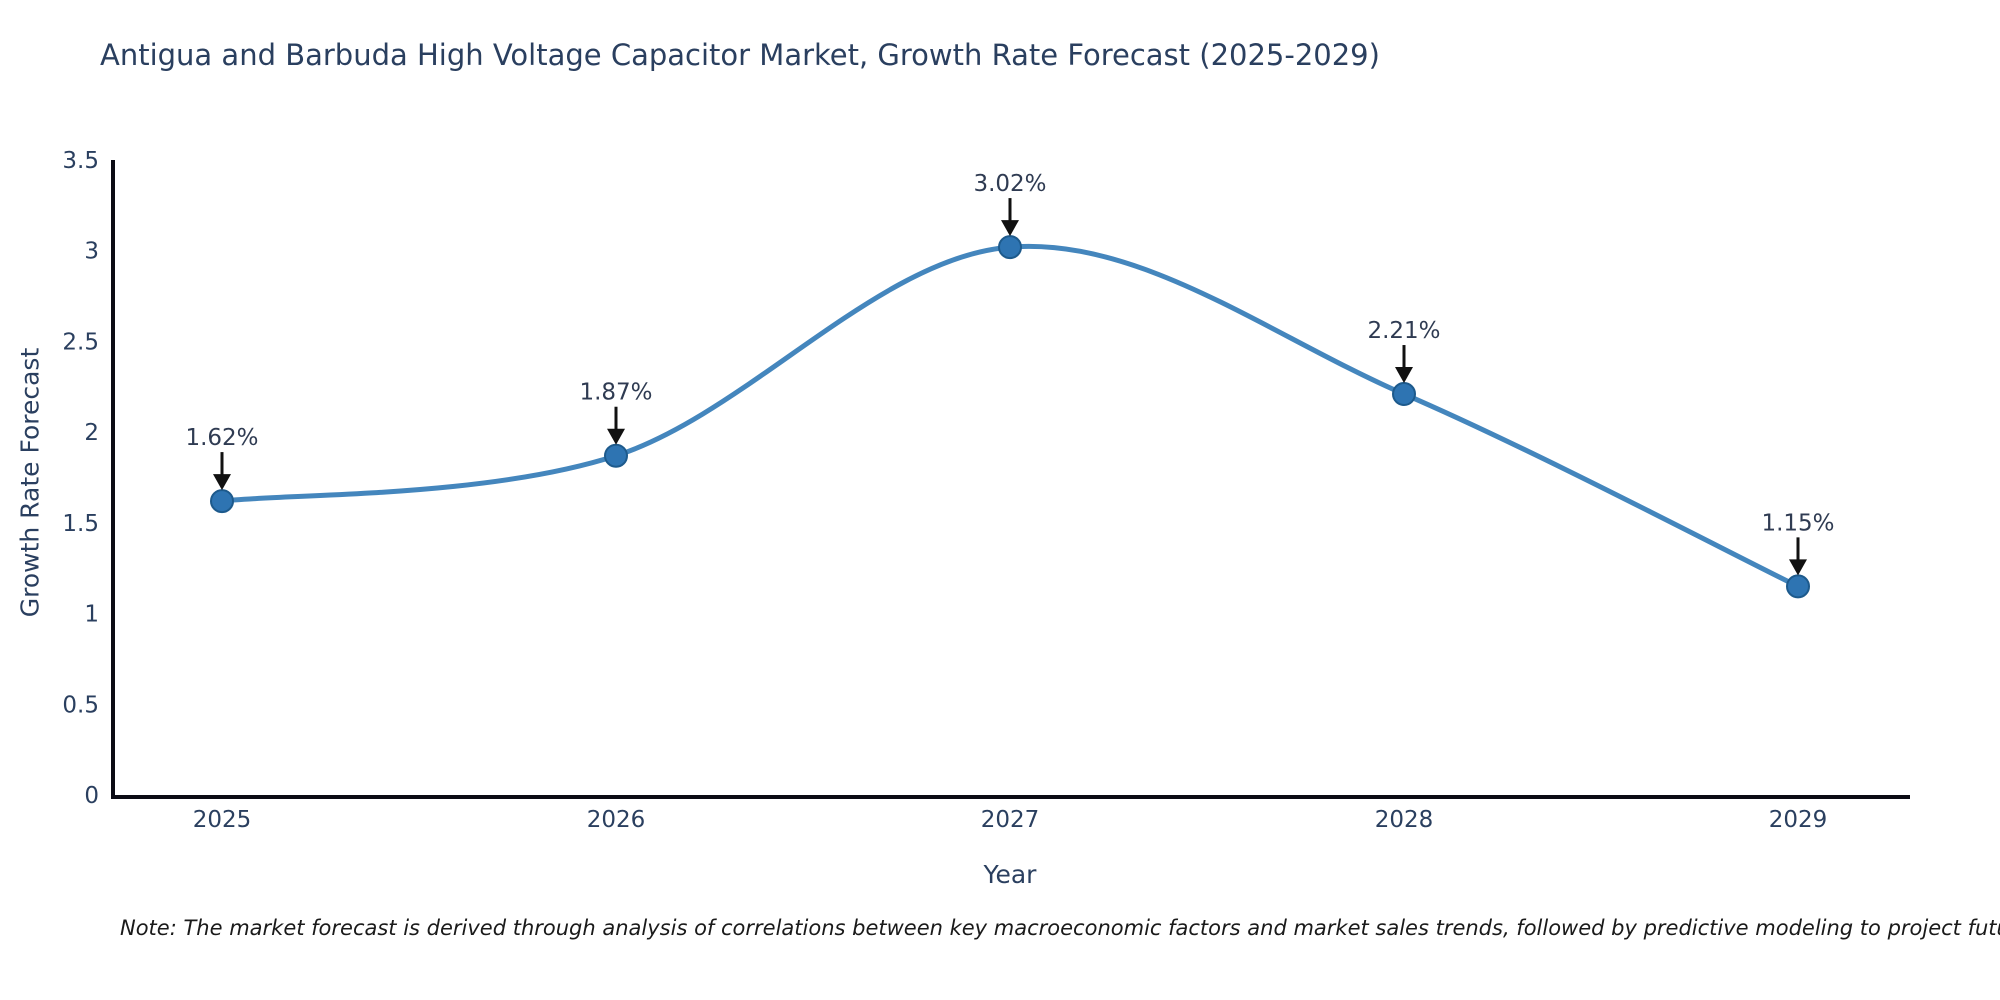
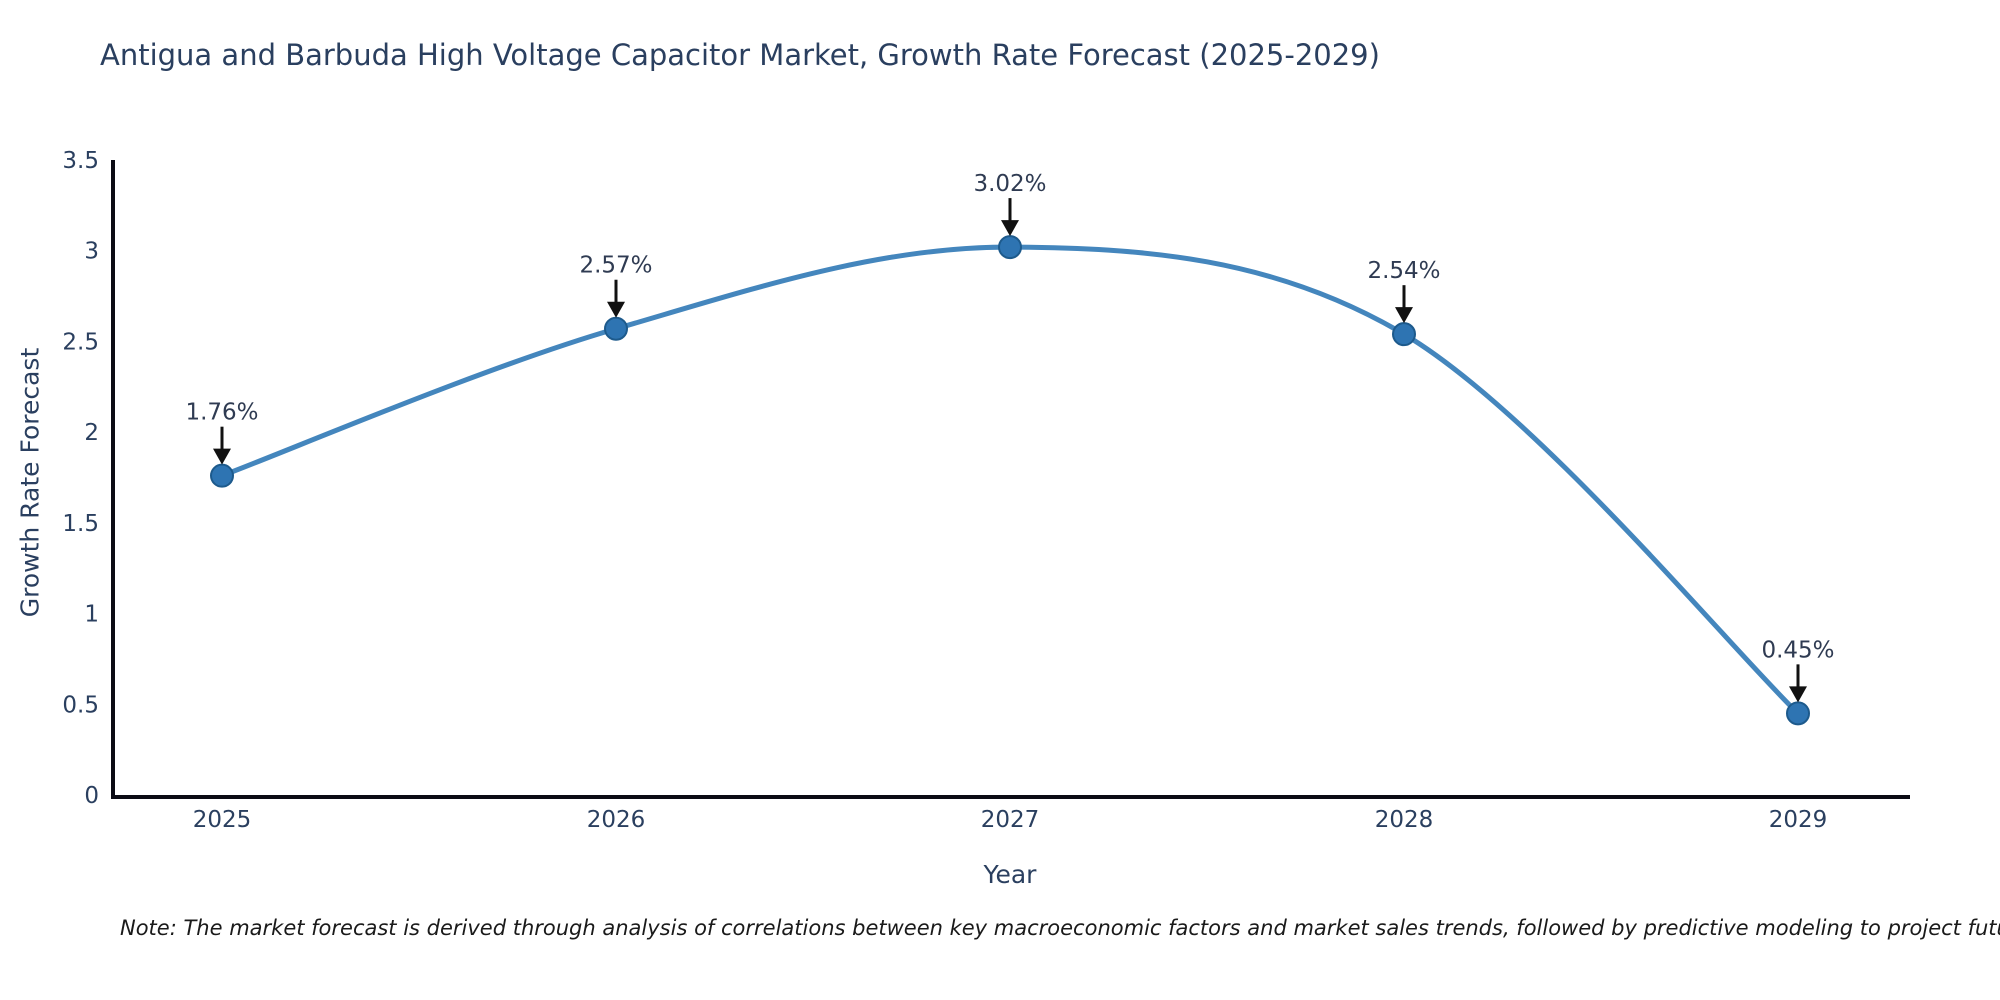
2025: 1.62% -> 1.76%
2026: 1.87% -> 2.57%
2028: 2.21% -> 2.54%
2029: 1.15% -> 0.45%
